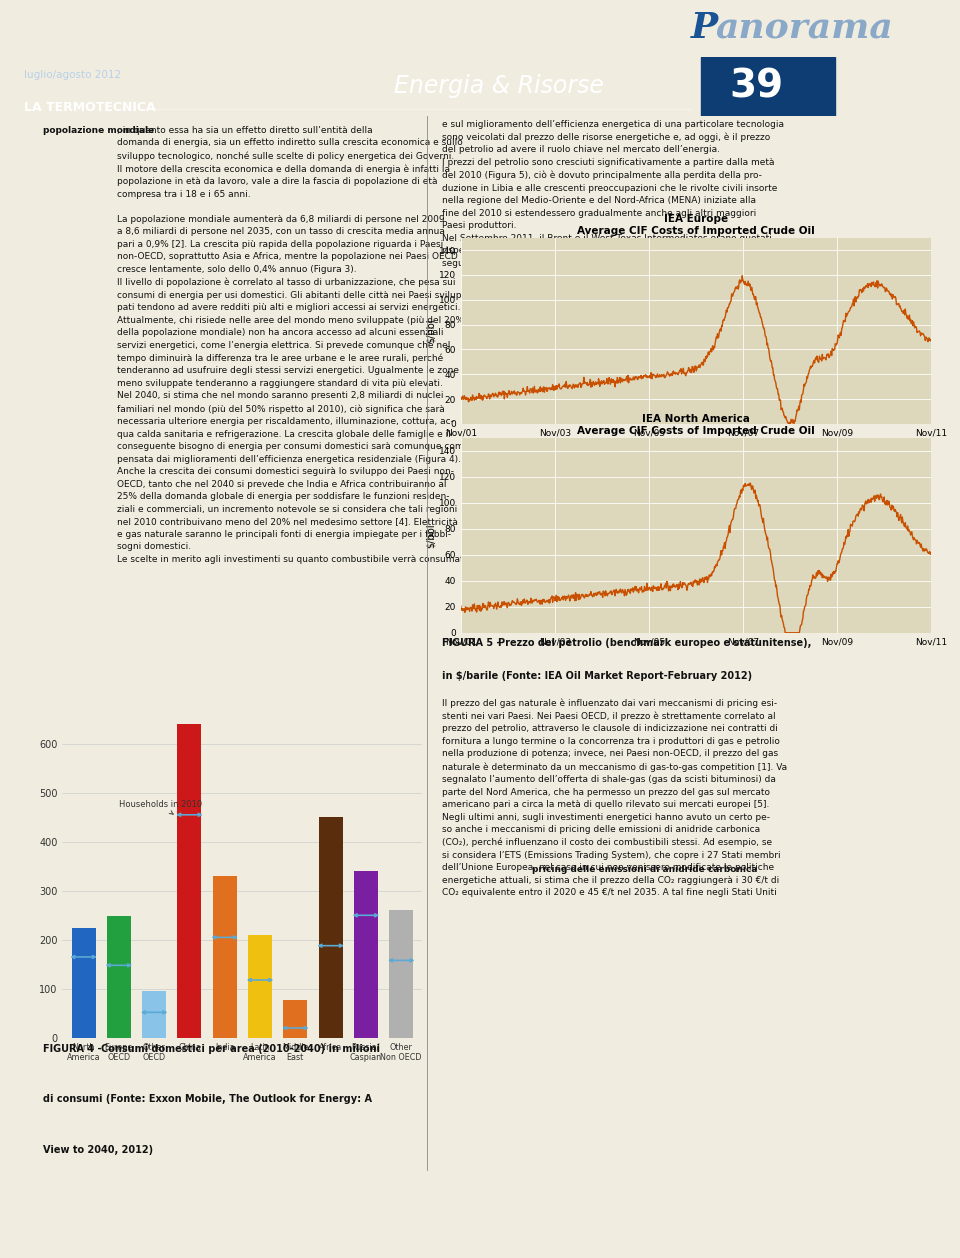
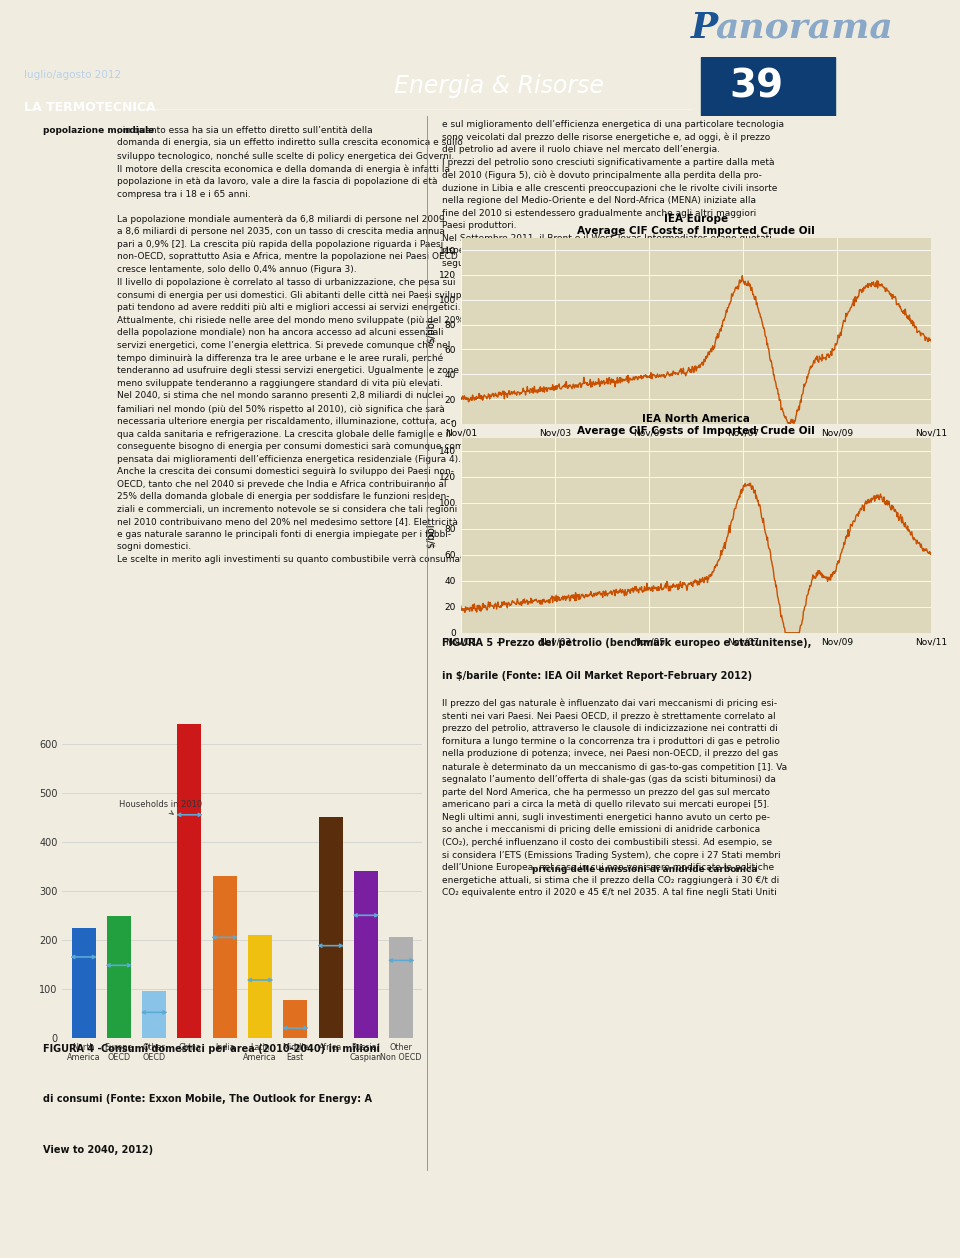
Other Non OECD: 260 -> 205
